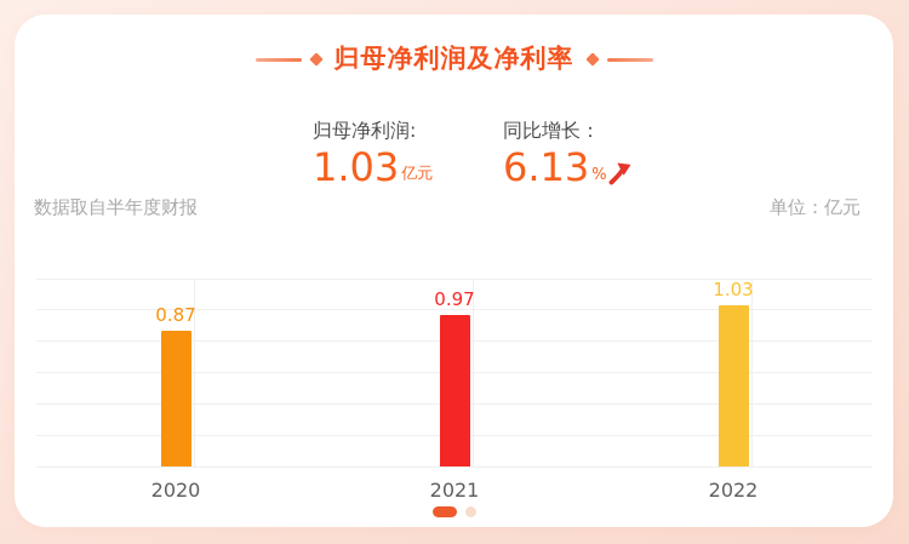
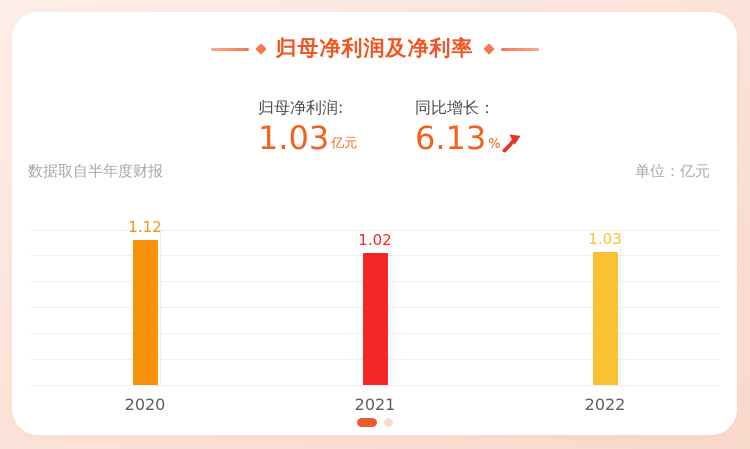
2020: 0.87 -> 1.12
2021: 0.97 -> 1.02
